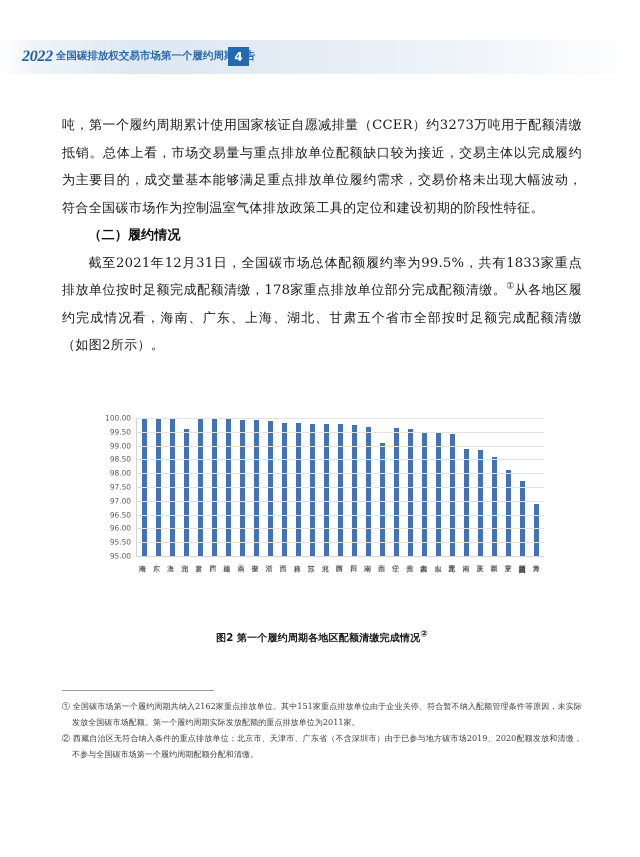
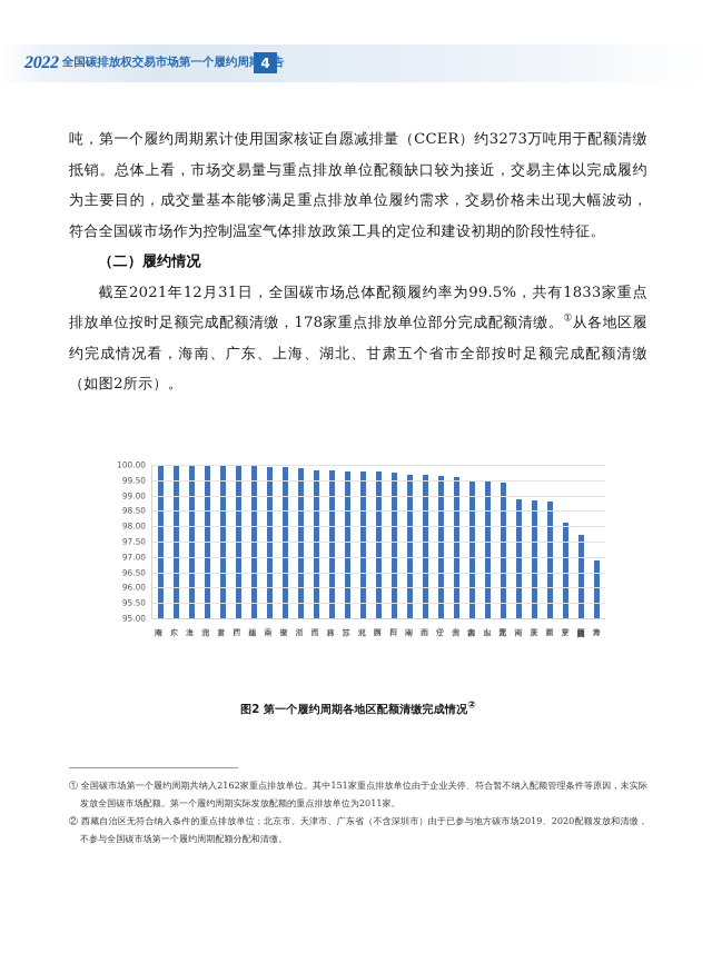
湖北: 99.6 -> 100.0
山西: 99.1 -> 99.7
新疆: 98.6 -> 98.8
